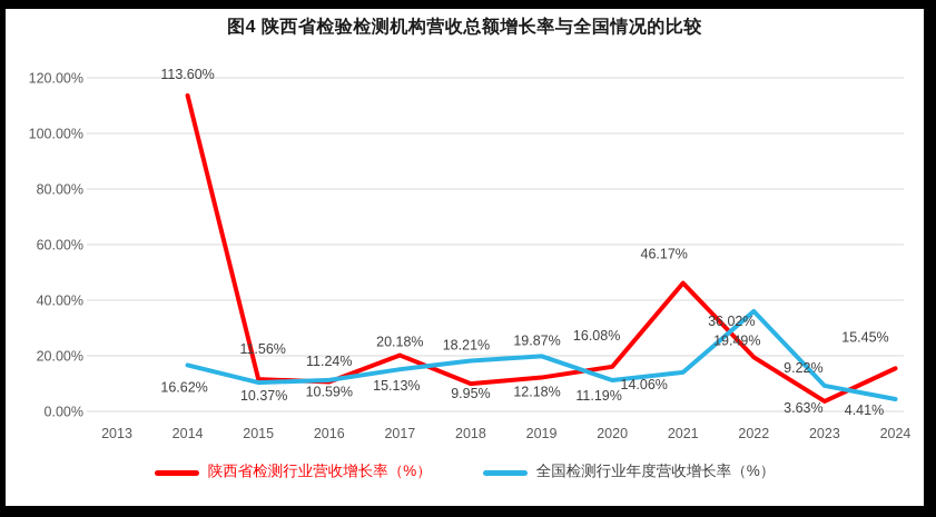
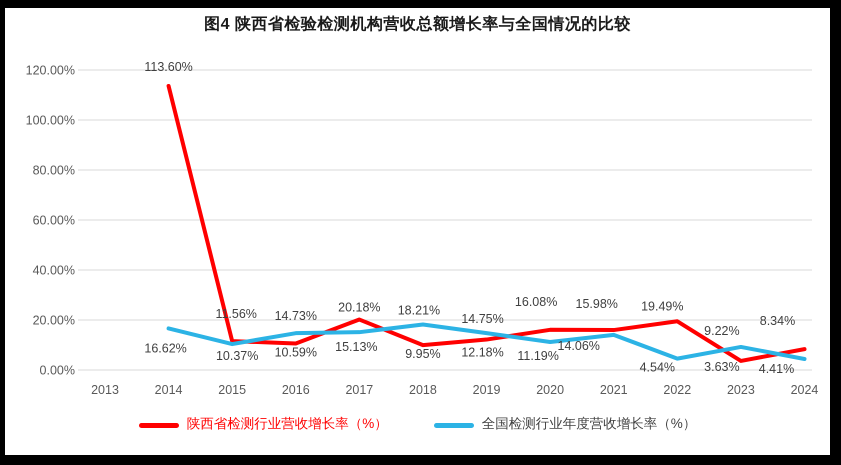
全国检测行业年度营收增长率（%）/2016: 11.24% -> 14.73%
全国检测行业年度营收增长率（%）/2019: 19.87% -> 14.75%
陕西省检测行业营收增长率（%）/2021: 46.17% -> 15.98%
全国检测行业年度营收增长率（%）/2022: 36.02% -> 4.54%
陕西省检测行业营收增长率（%）/2024: 15.45% -> 8.34%
